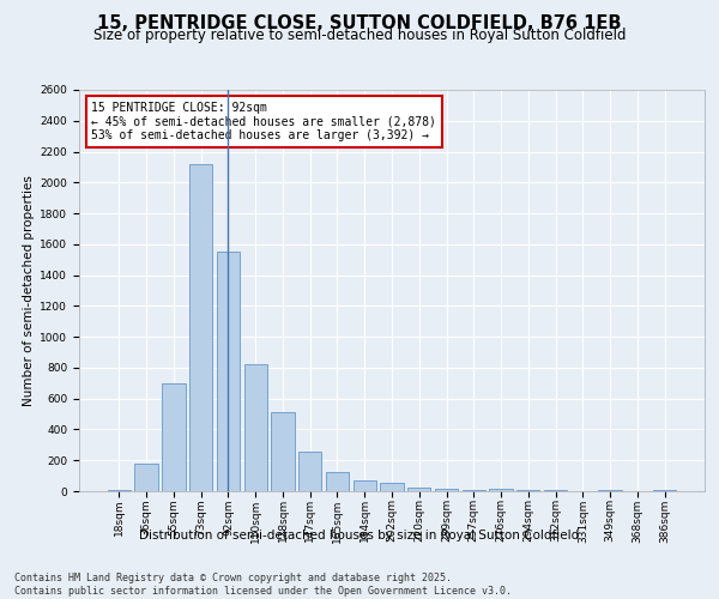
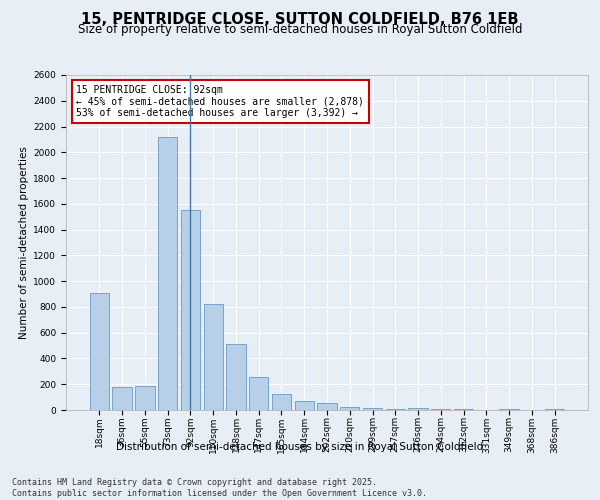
18sqm: 10 -> 910
55sqm: 700 -> 190
